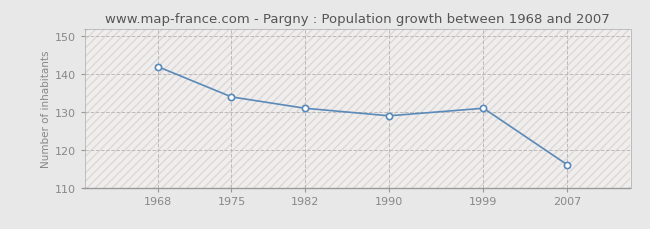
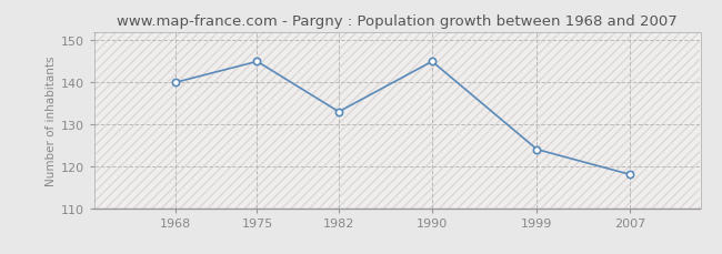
1968: 142 -> 140
1975: 134 -> 145
1982: 131 -> 133
1990: 129 -> 145
1999: 131 -> 124
2007: 116 -> 118
